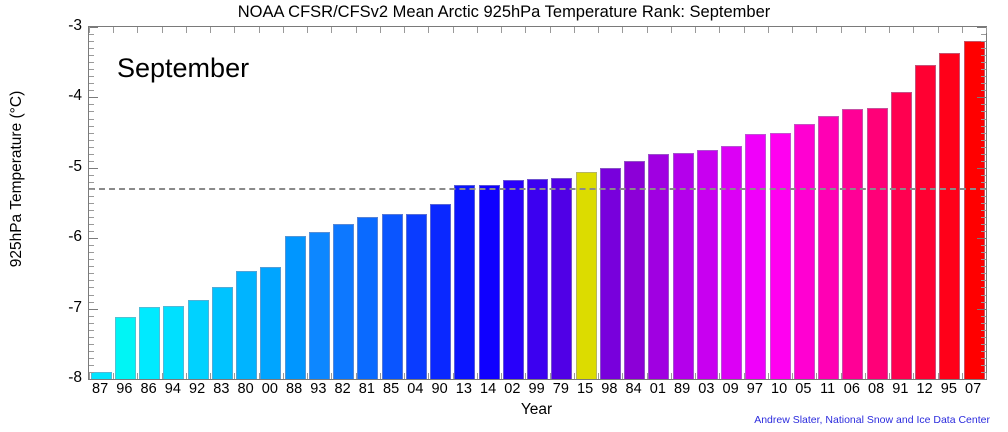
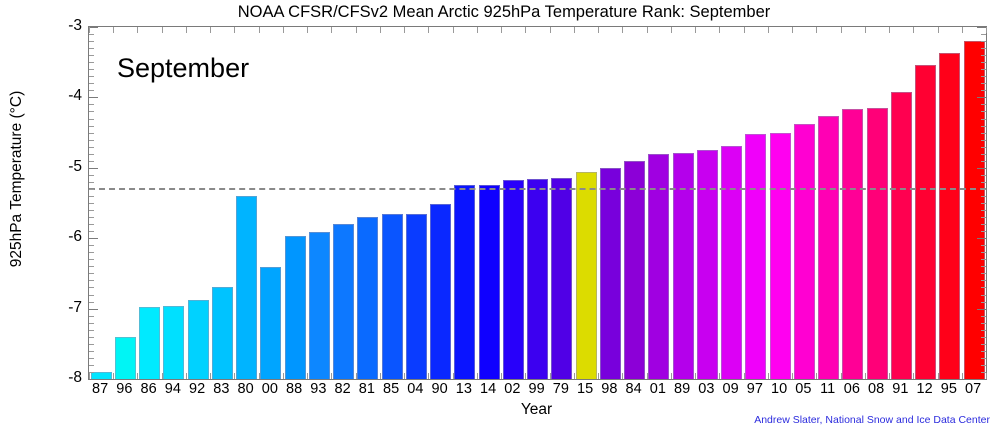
96: -7.1 -> -7.4
80: -6.5 -> -5.4
